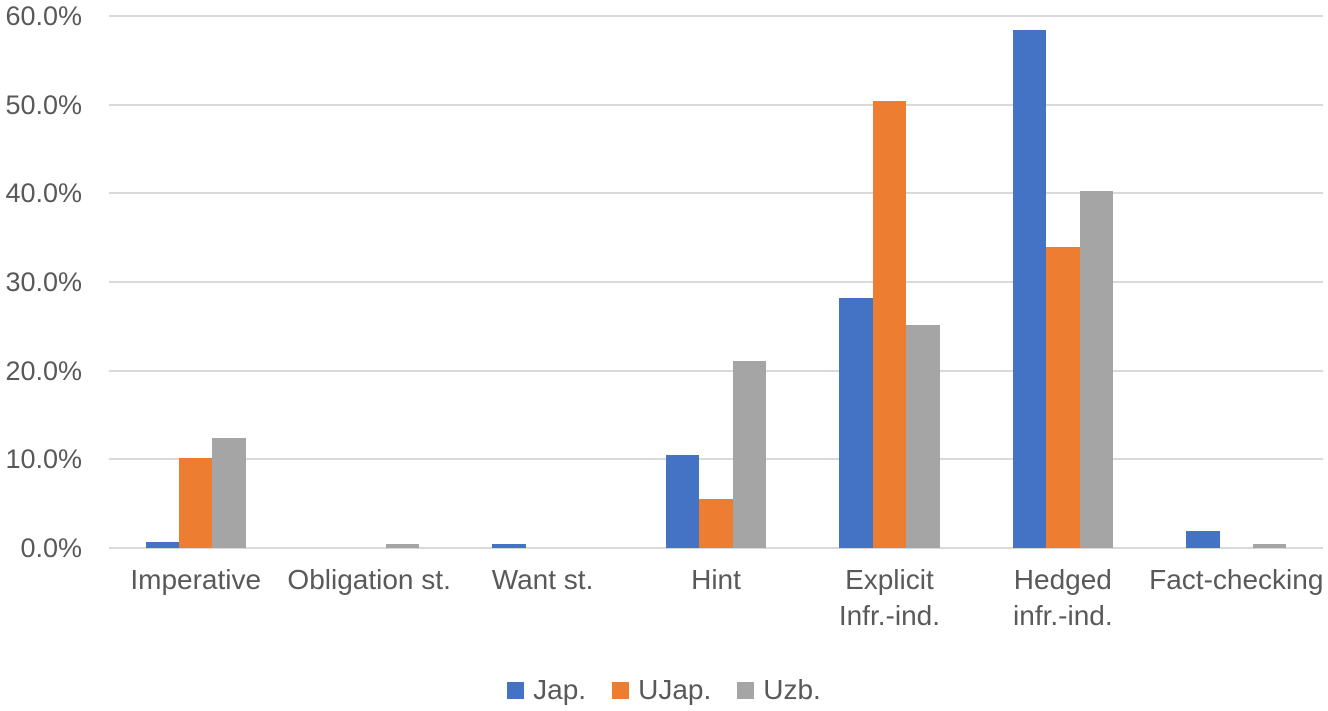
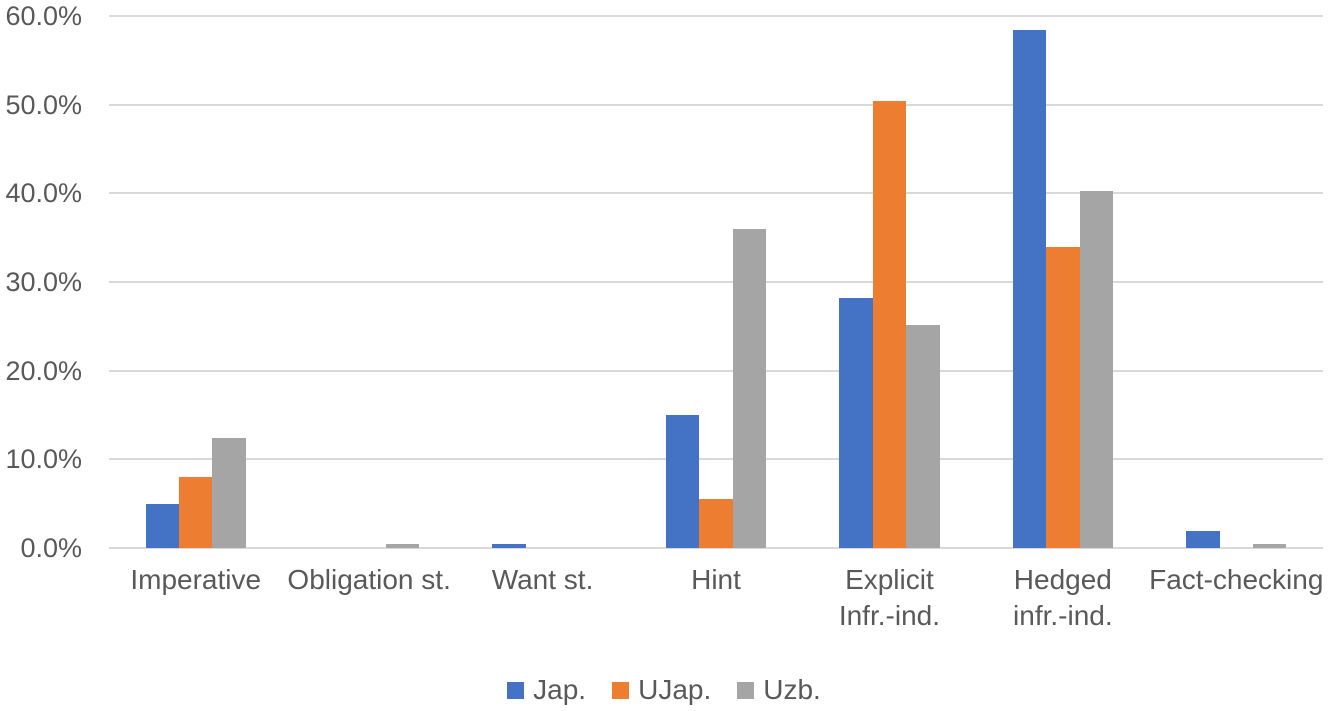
Jap./Imperative: 1% -> 5%
UJap./Imperative: 10% -> 8%
Jap./Hint: 10% -> 15%
Uzb./Hint: 21% -> 36%
